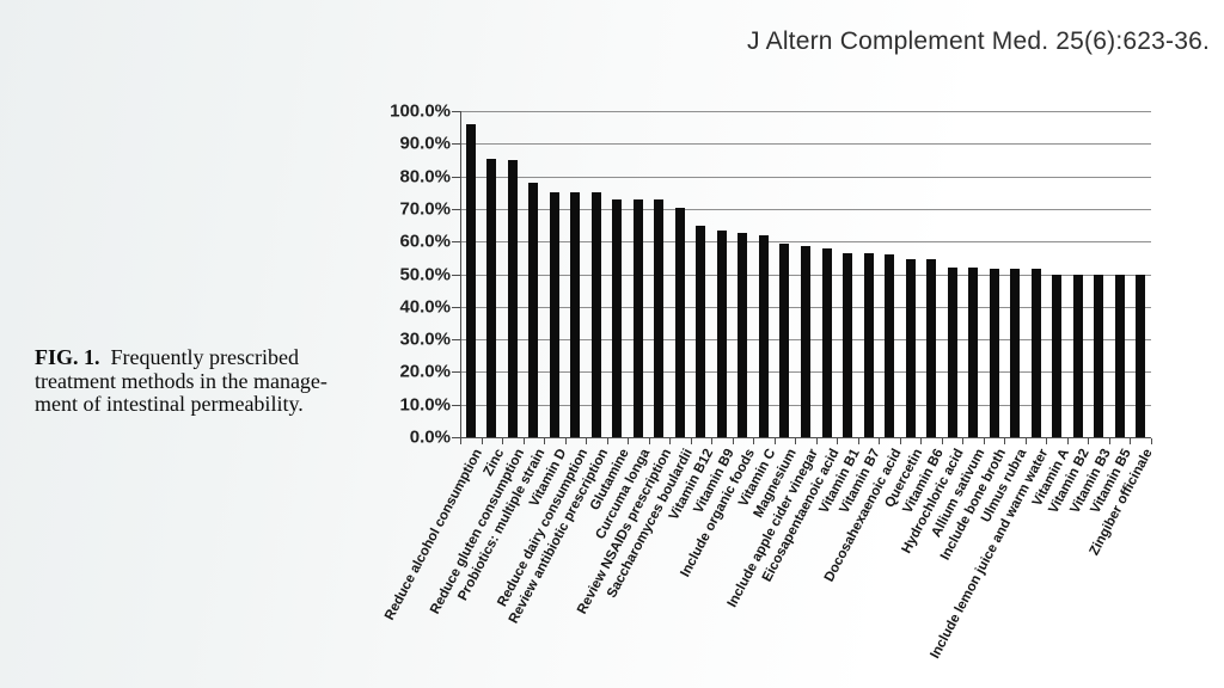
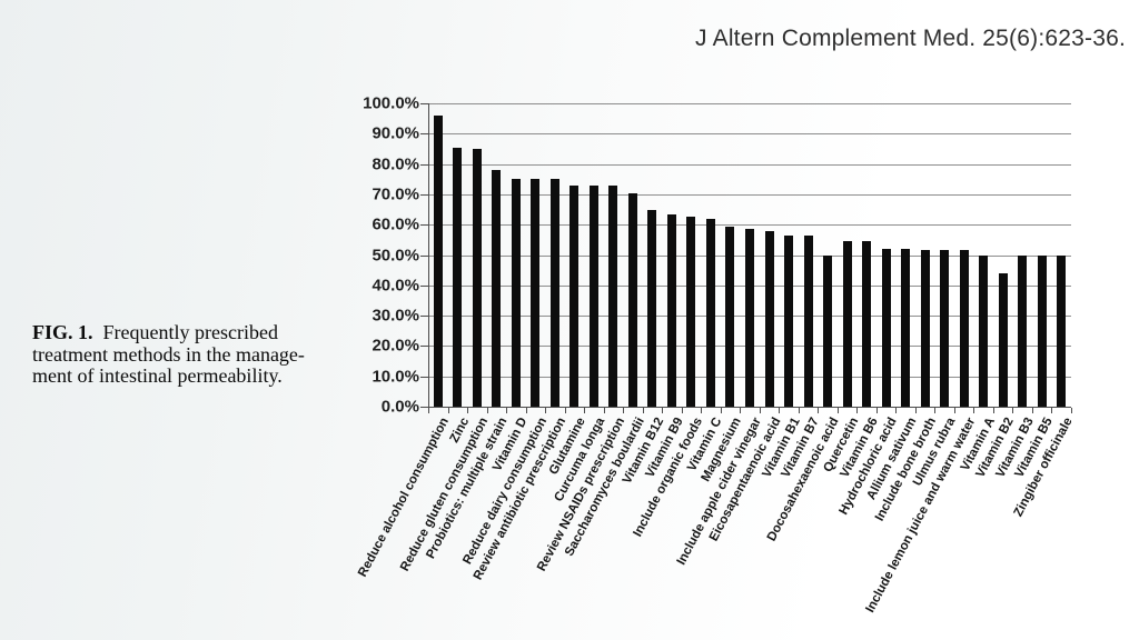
Docosahexaenoic acid: 56% -> 50%
Vitamin B2: 50% -> 44%
